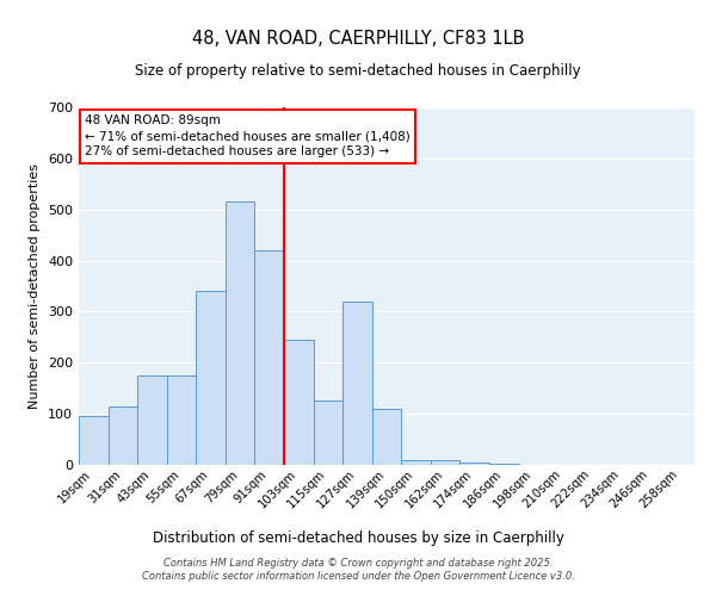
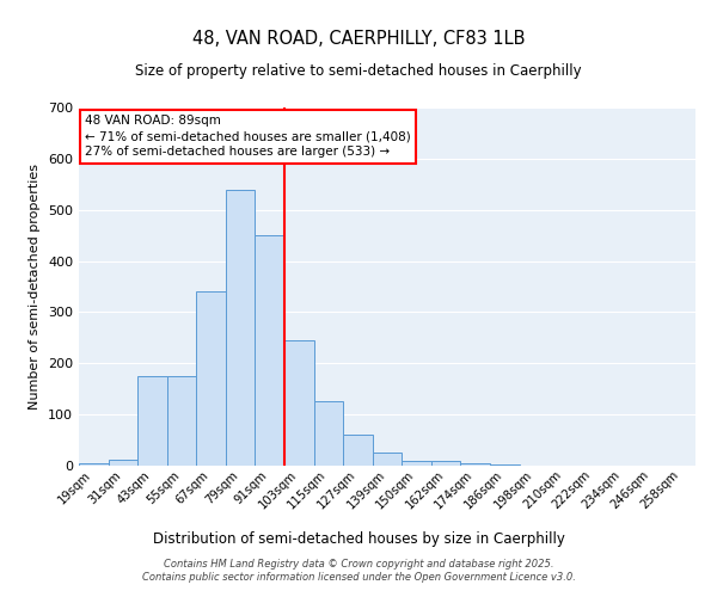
19sqm: 95 -> 5
31sqm: 115 -> 12
79sqm: 515 -> 540
91sqm: 420 -> 450
127sqm: 320 -> 60
139sqm: 110 -> 25
